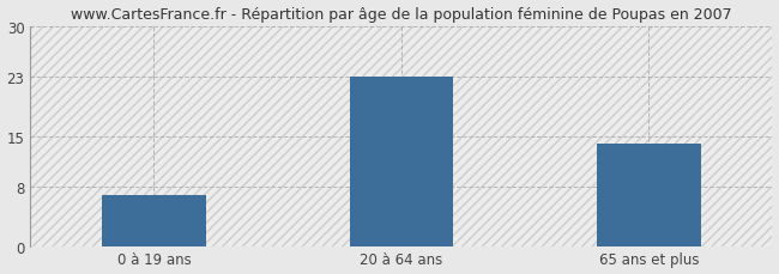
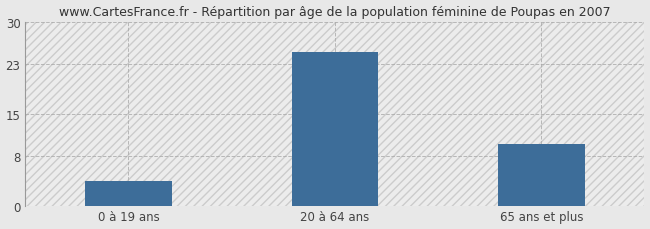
0 à 19 ans: 7 -> 4
20 à 64 ans: 23 -> 25
65 ans et plus: 14 -> 10
